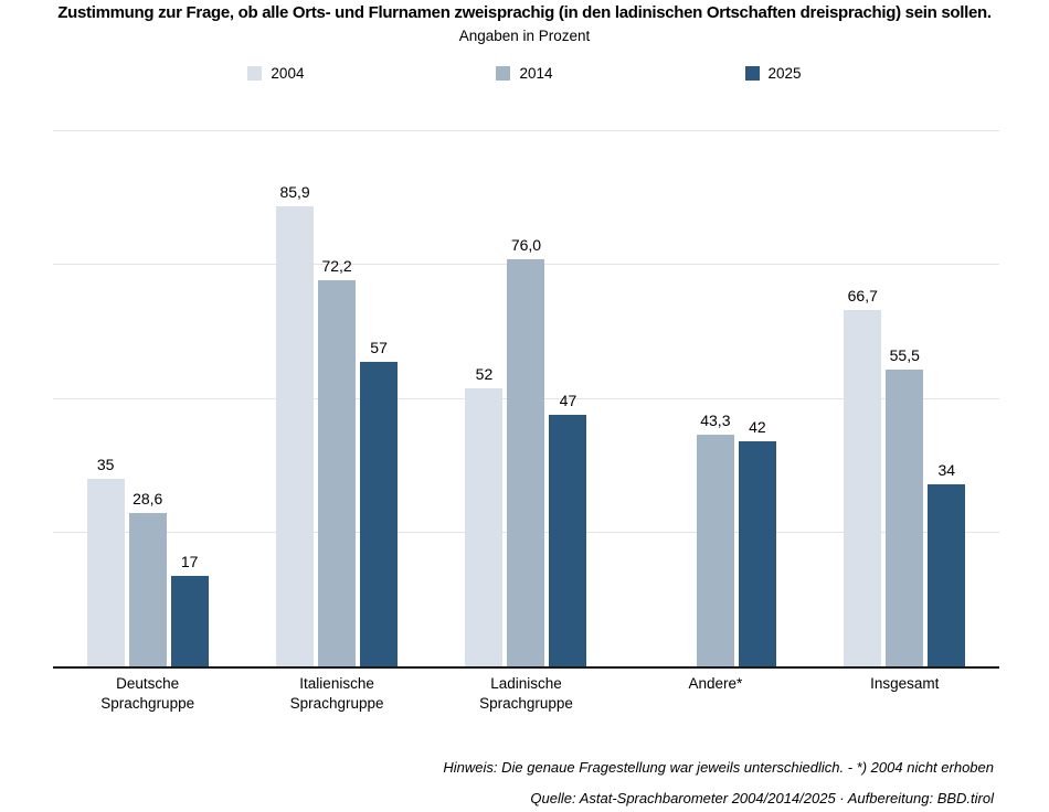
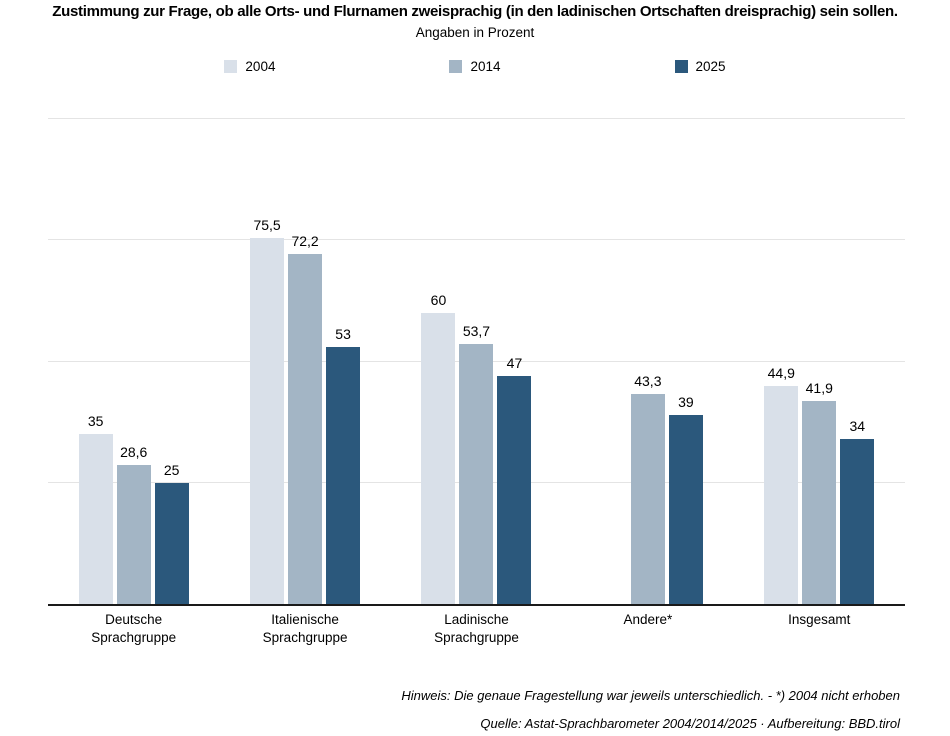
2025/Deutsche Sprachgruppe: 17 -> 25
2004/Italienische Sprachgruppe: 85,9 -> 75,5
2025/Italienische Sprachgruppe: 57 -> 53
2004/Ladinische Sprachgruppe: 52 -> 60
2014/Ladinische Sprachgruppe: 76,0 -> 53,7
2025/Andere*: 42 -> 39
2004/Insgesamt: 66,7 -> 44,9
2014/Insgesamt: 55,5 -> 41,9
